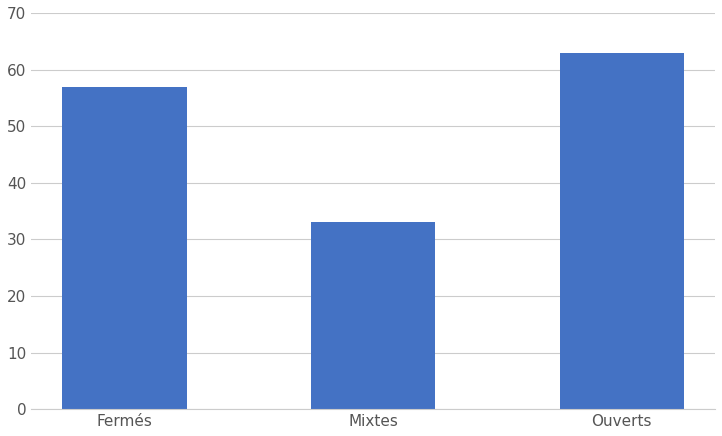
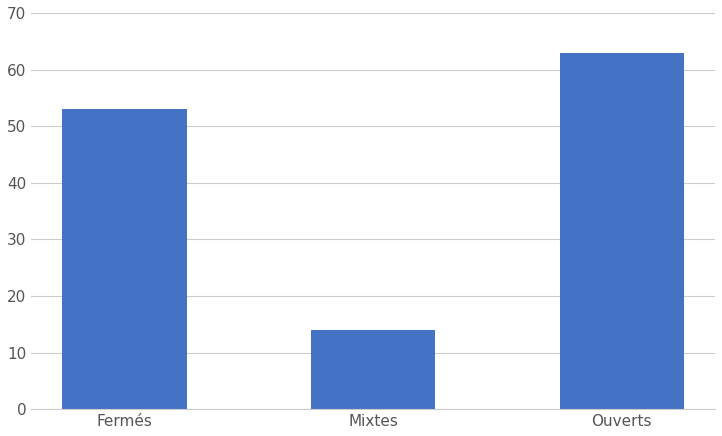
Fermés: 57 -> 53
Mixtes: 33 -> 14
